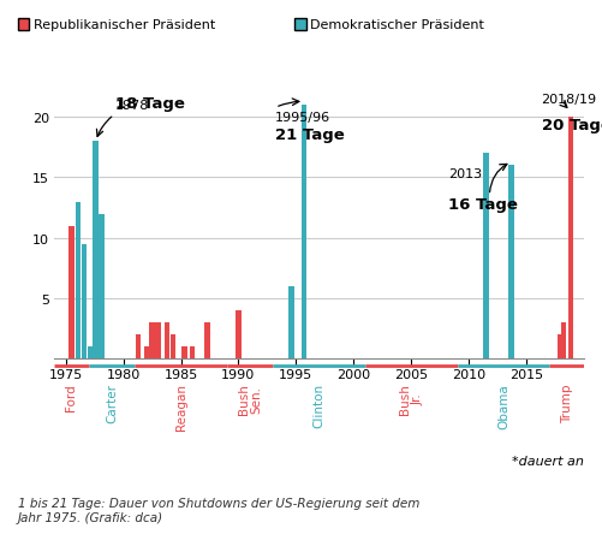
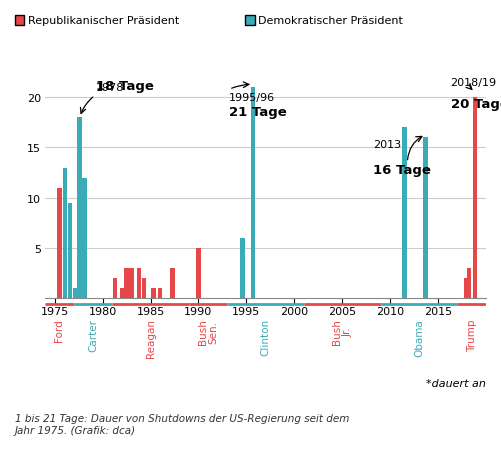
1990: 4.0 -> 5.0
